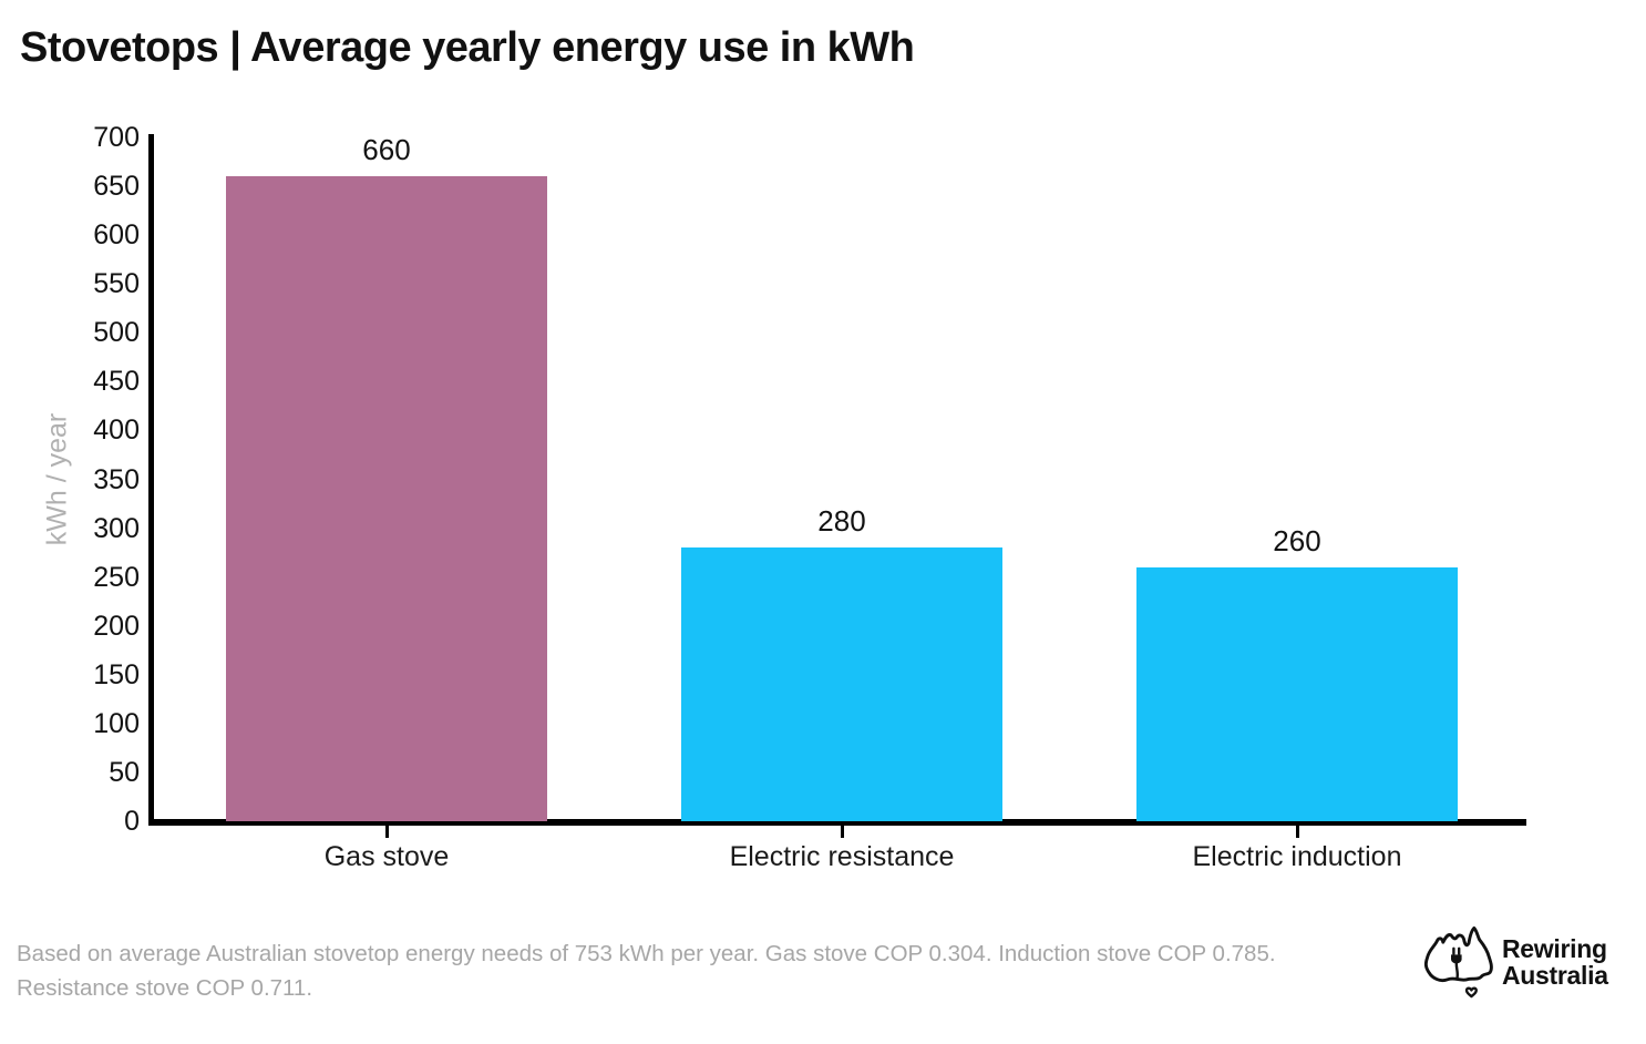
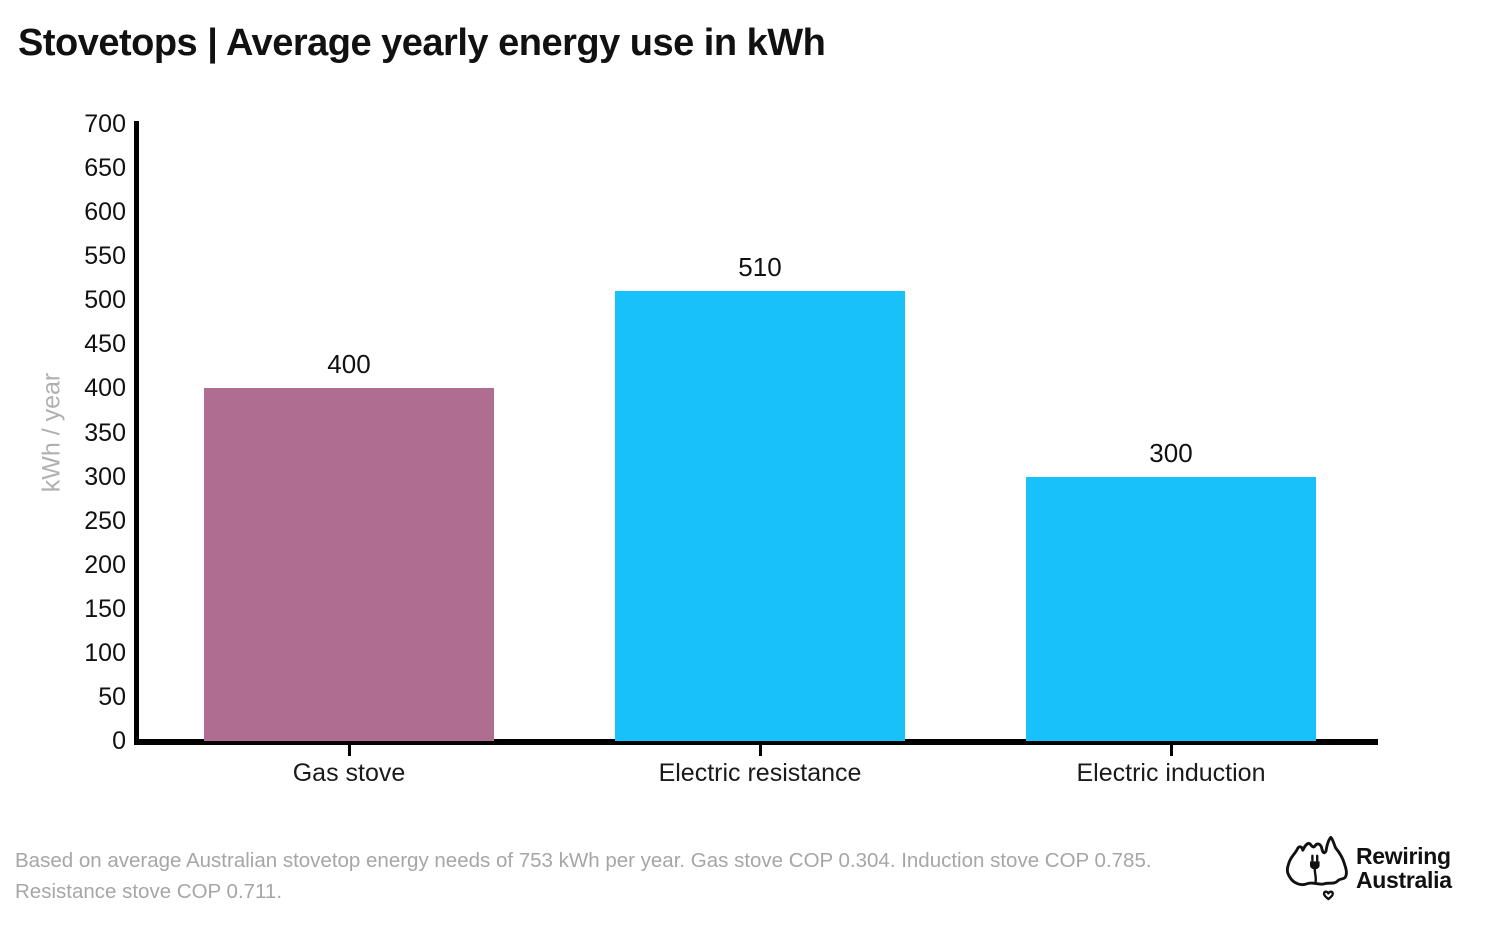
Gas stove: 660 -> 400
Electric resistance: 280 -> 510
Electric induction: 260 -> 300
